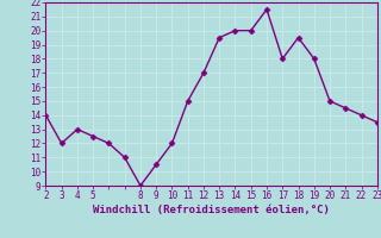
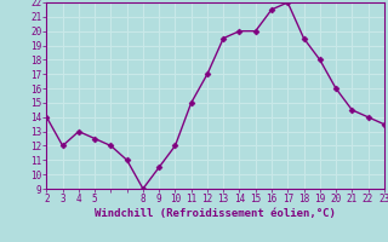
17: 18.0 -> 22.0
20: 15.0 -> 16.0
